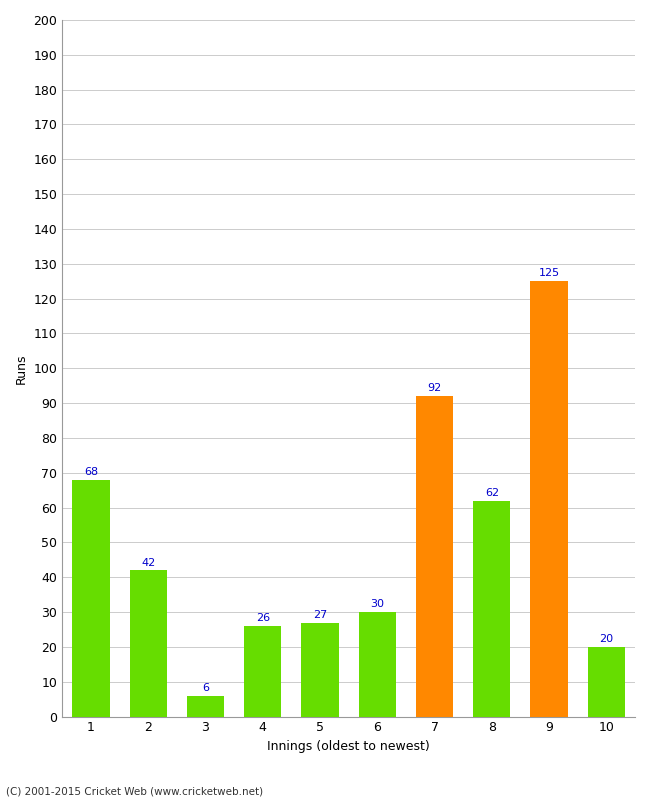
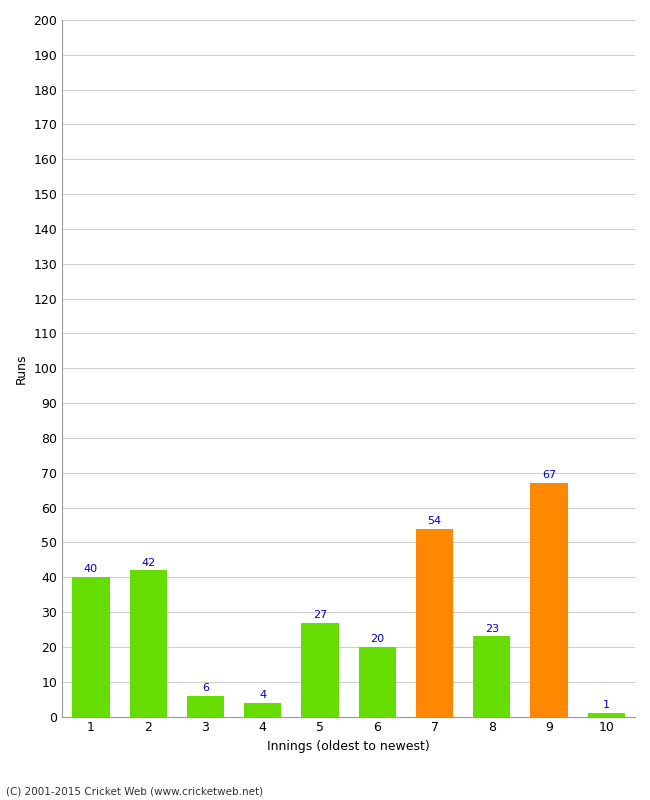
1: 68 -> 40
4: 26 -> 4
6: 30 -> 20
7: 92 -> 54
8: 62 -> 23
9: 125 -> 67
10: 20 -> 1
